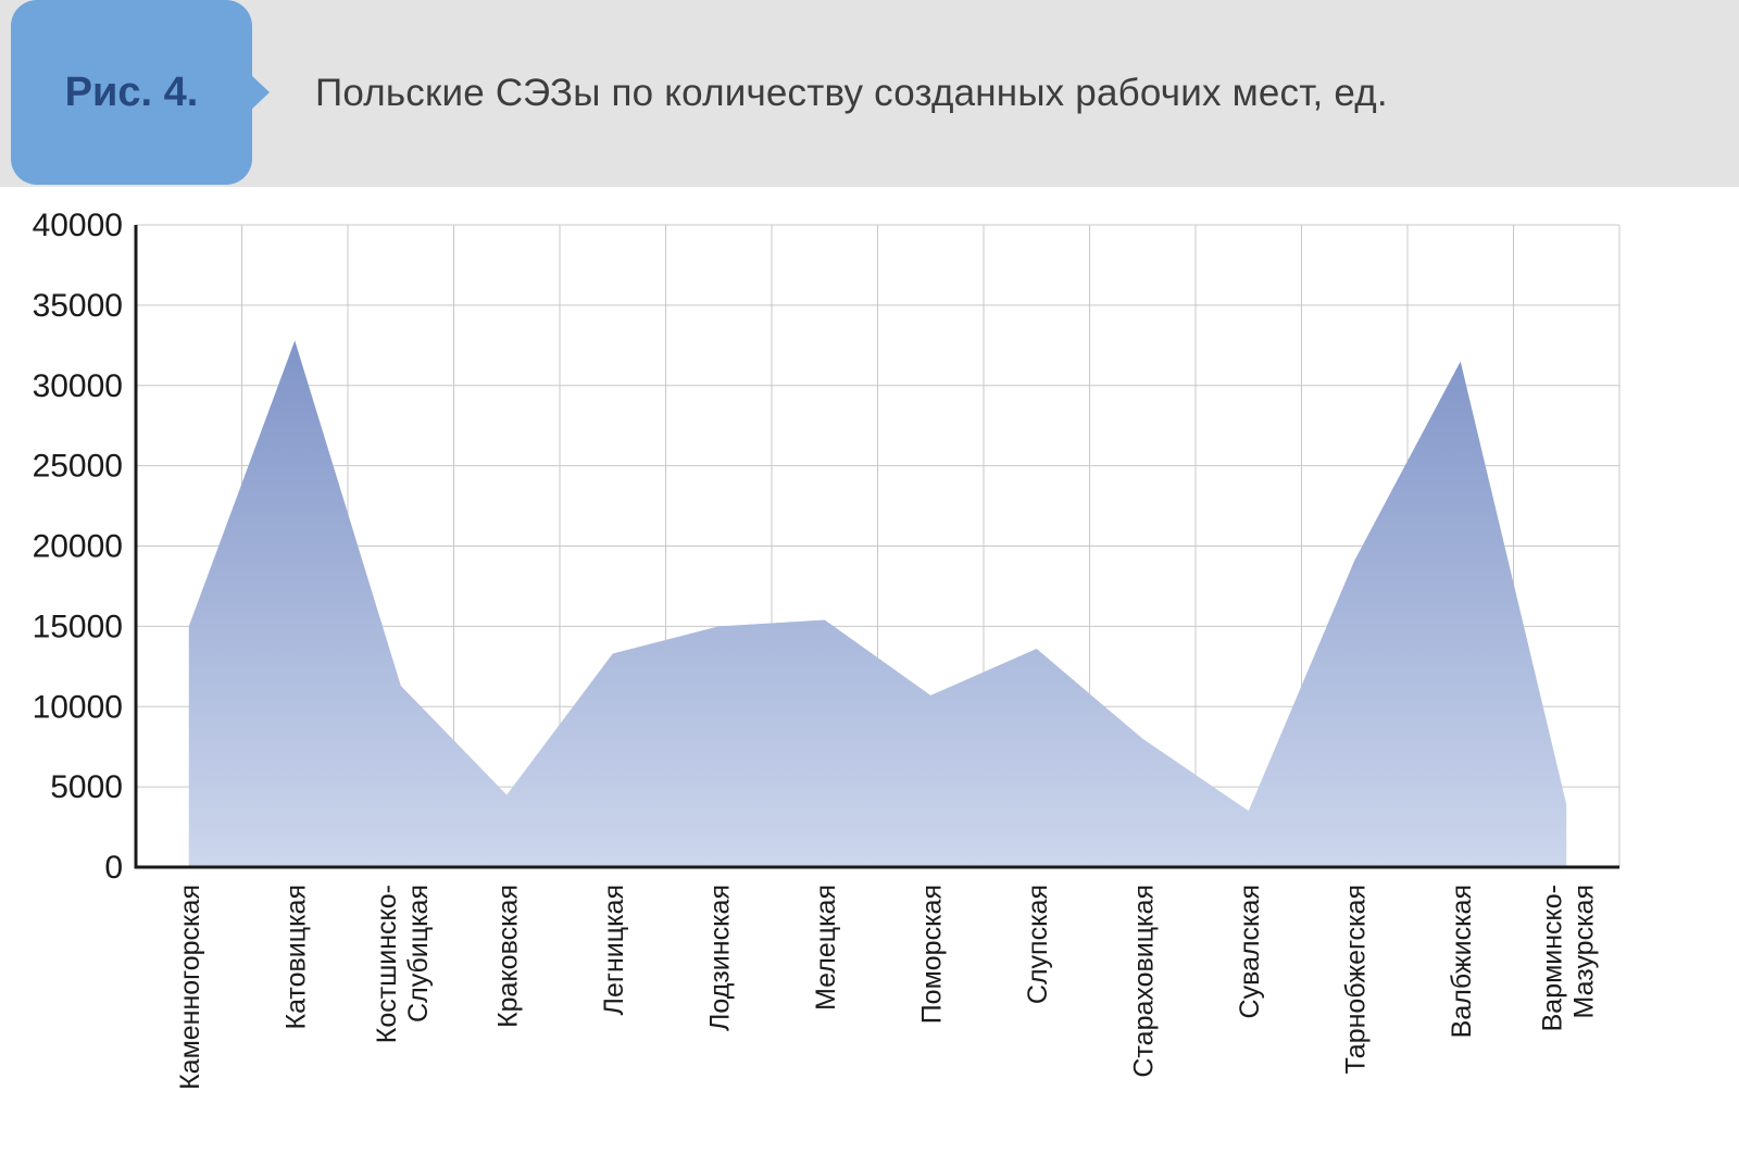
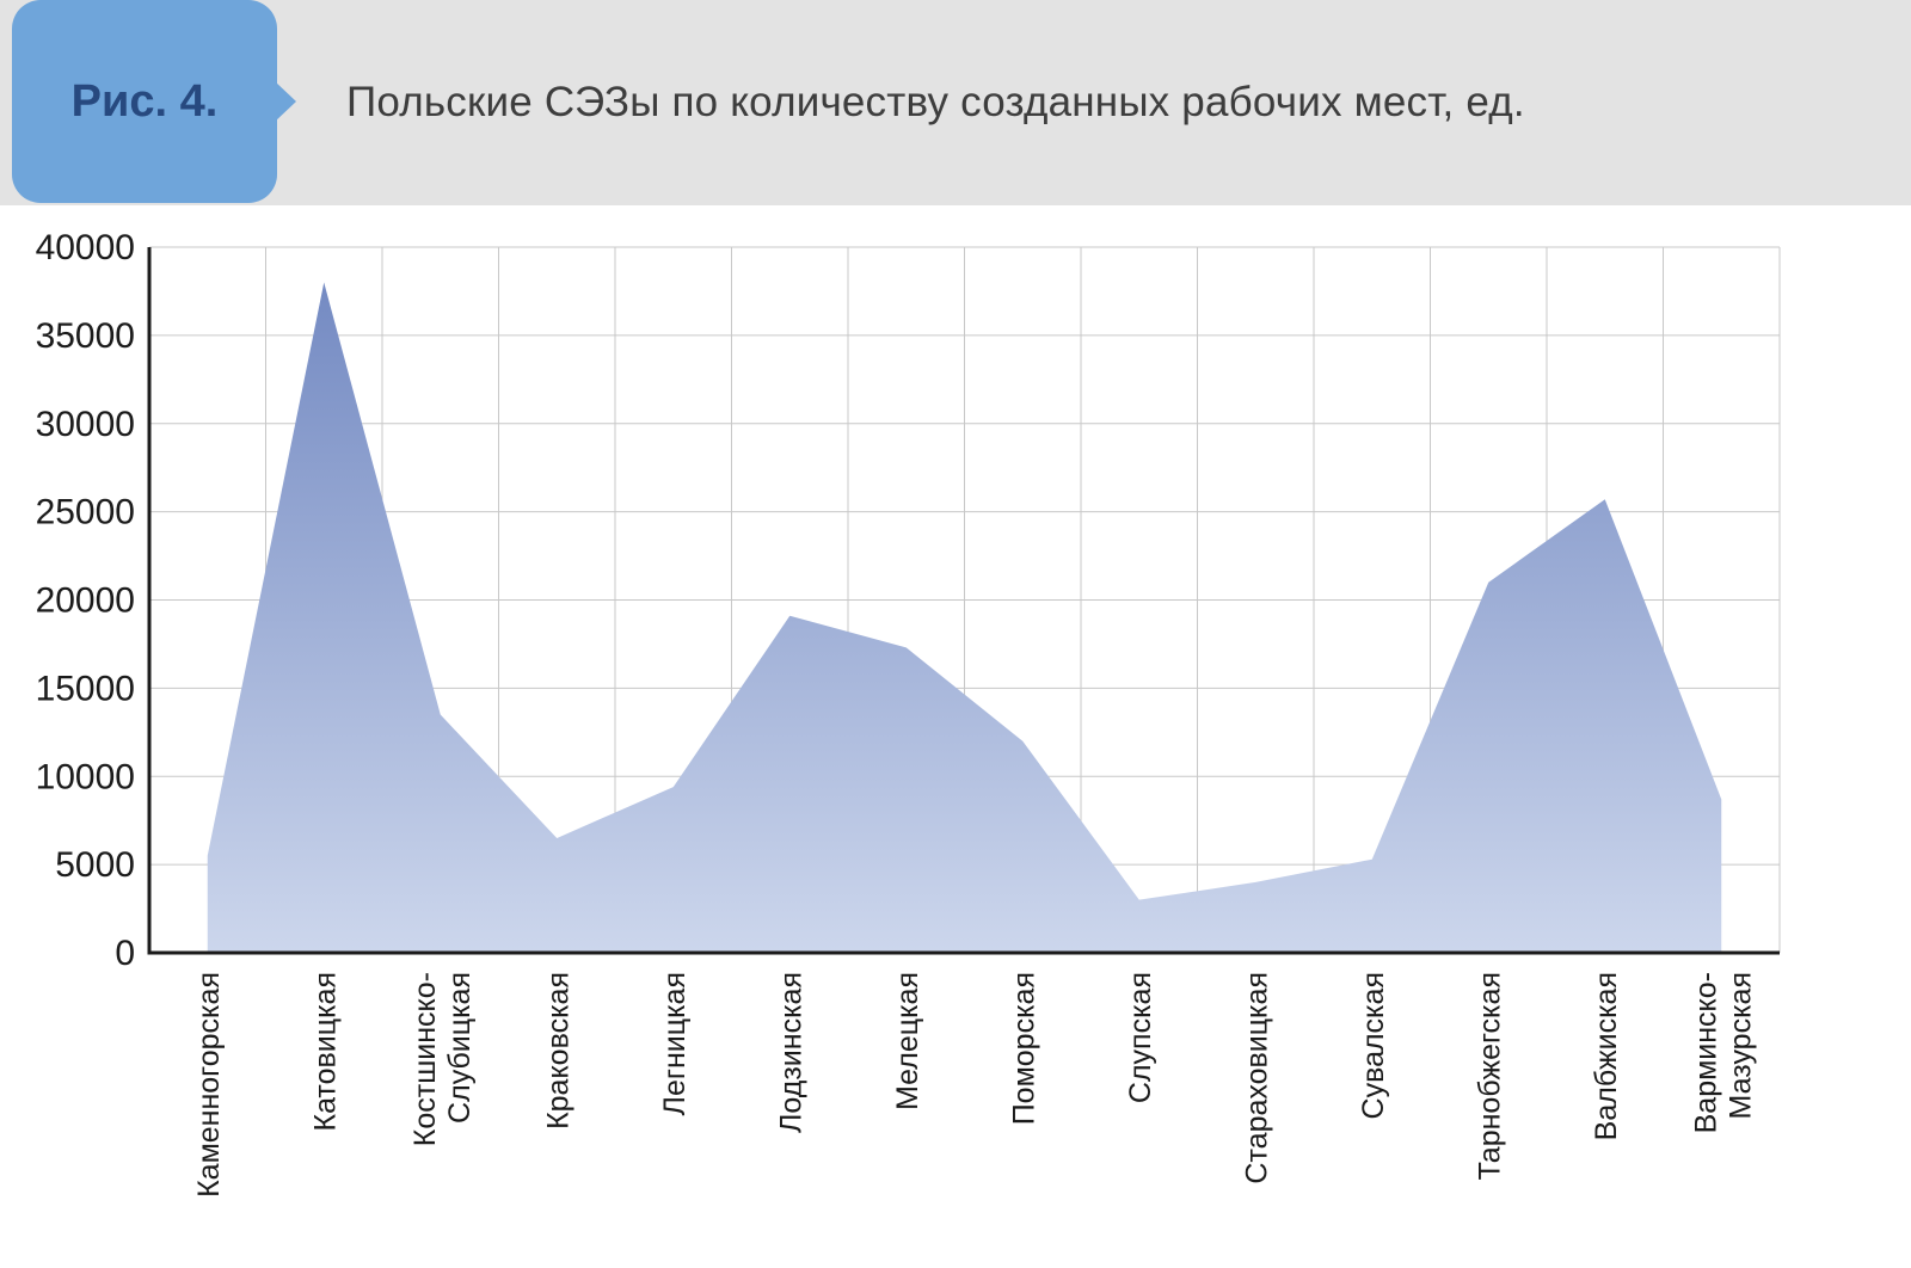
Каменногорская: 15000 -> 5500
Катовицкая: 32800 -> 38000
Костшинско- Слубицкая: 11300 -> 13500
Краковская: 4500 -> 6500
Легницкая: 13300 -> 9400
Лодзинская: 15000 -> 19100
Мелецкая: 15400 -> 17300
Поморская: 10700 -> 12000
Слупская: 13600 -> 3000
Стараховицкая: 8000 -> 4000
Сувалская: 3500 -> 5300
Тарнобжегская: 19100 -> 21000
Валбжиская: 31500 -> 25700
Варминско- Мазурская: 3900 -> 8700
